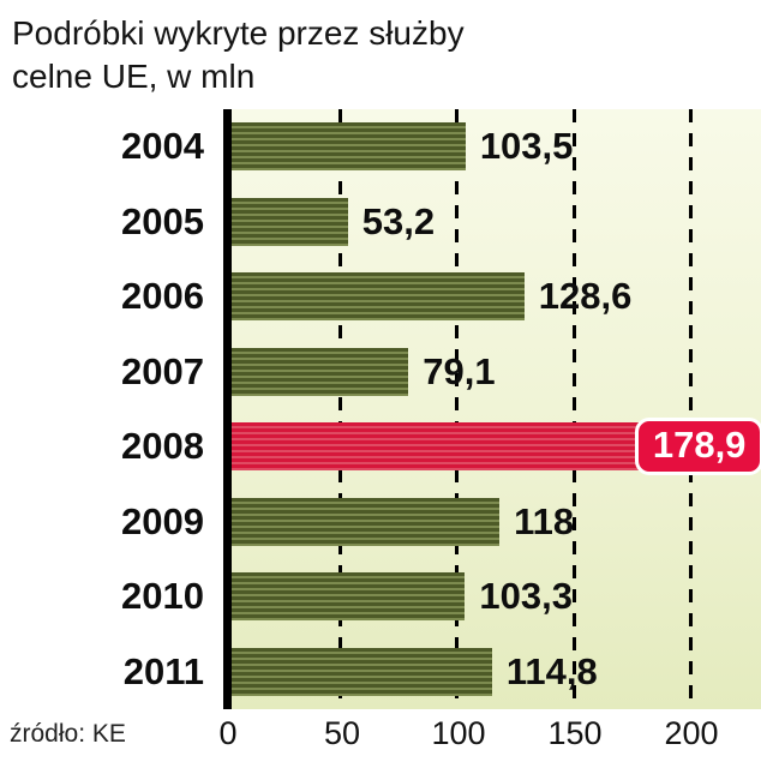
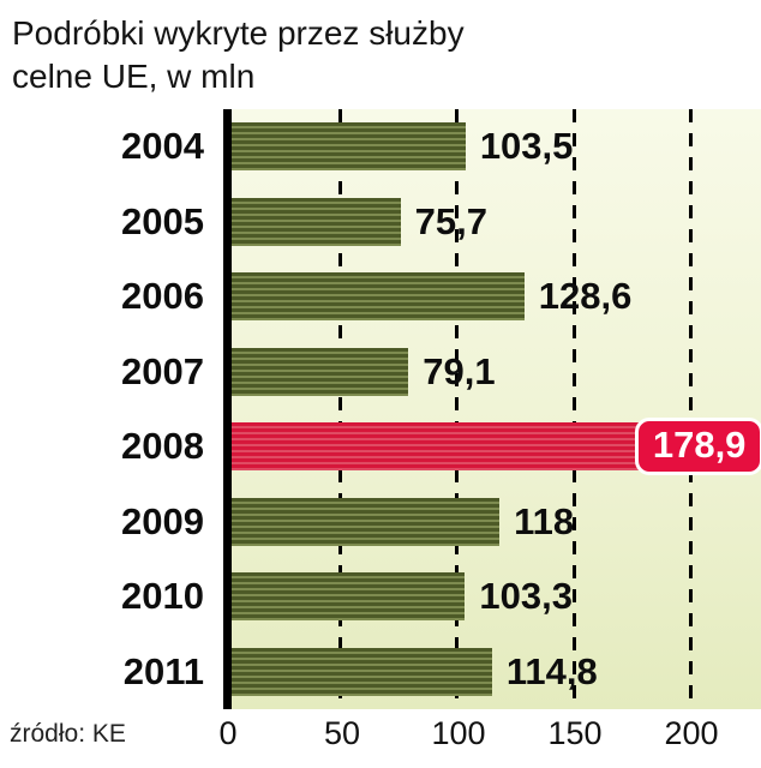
2005: 53,2 -> 75,7
